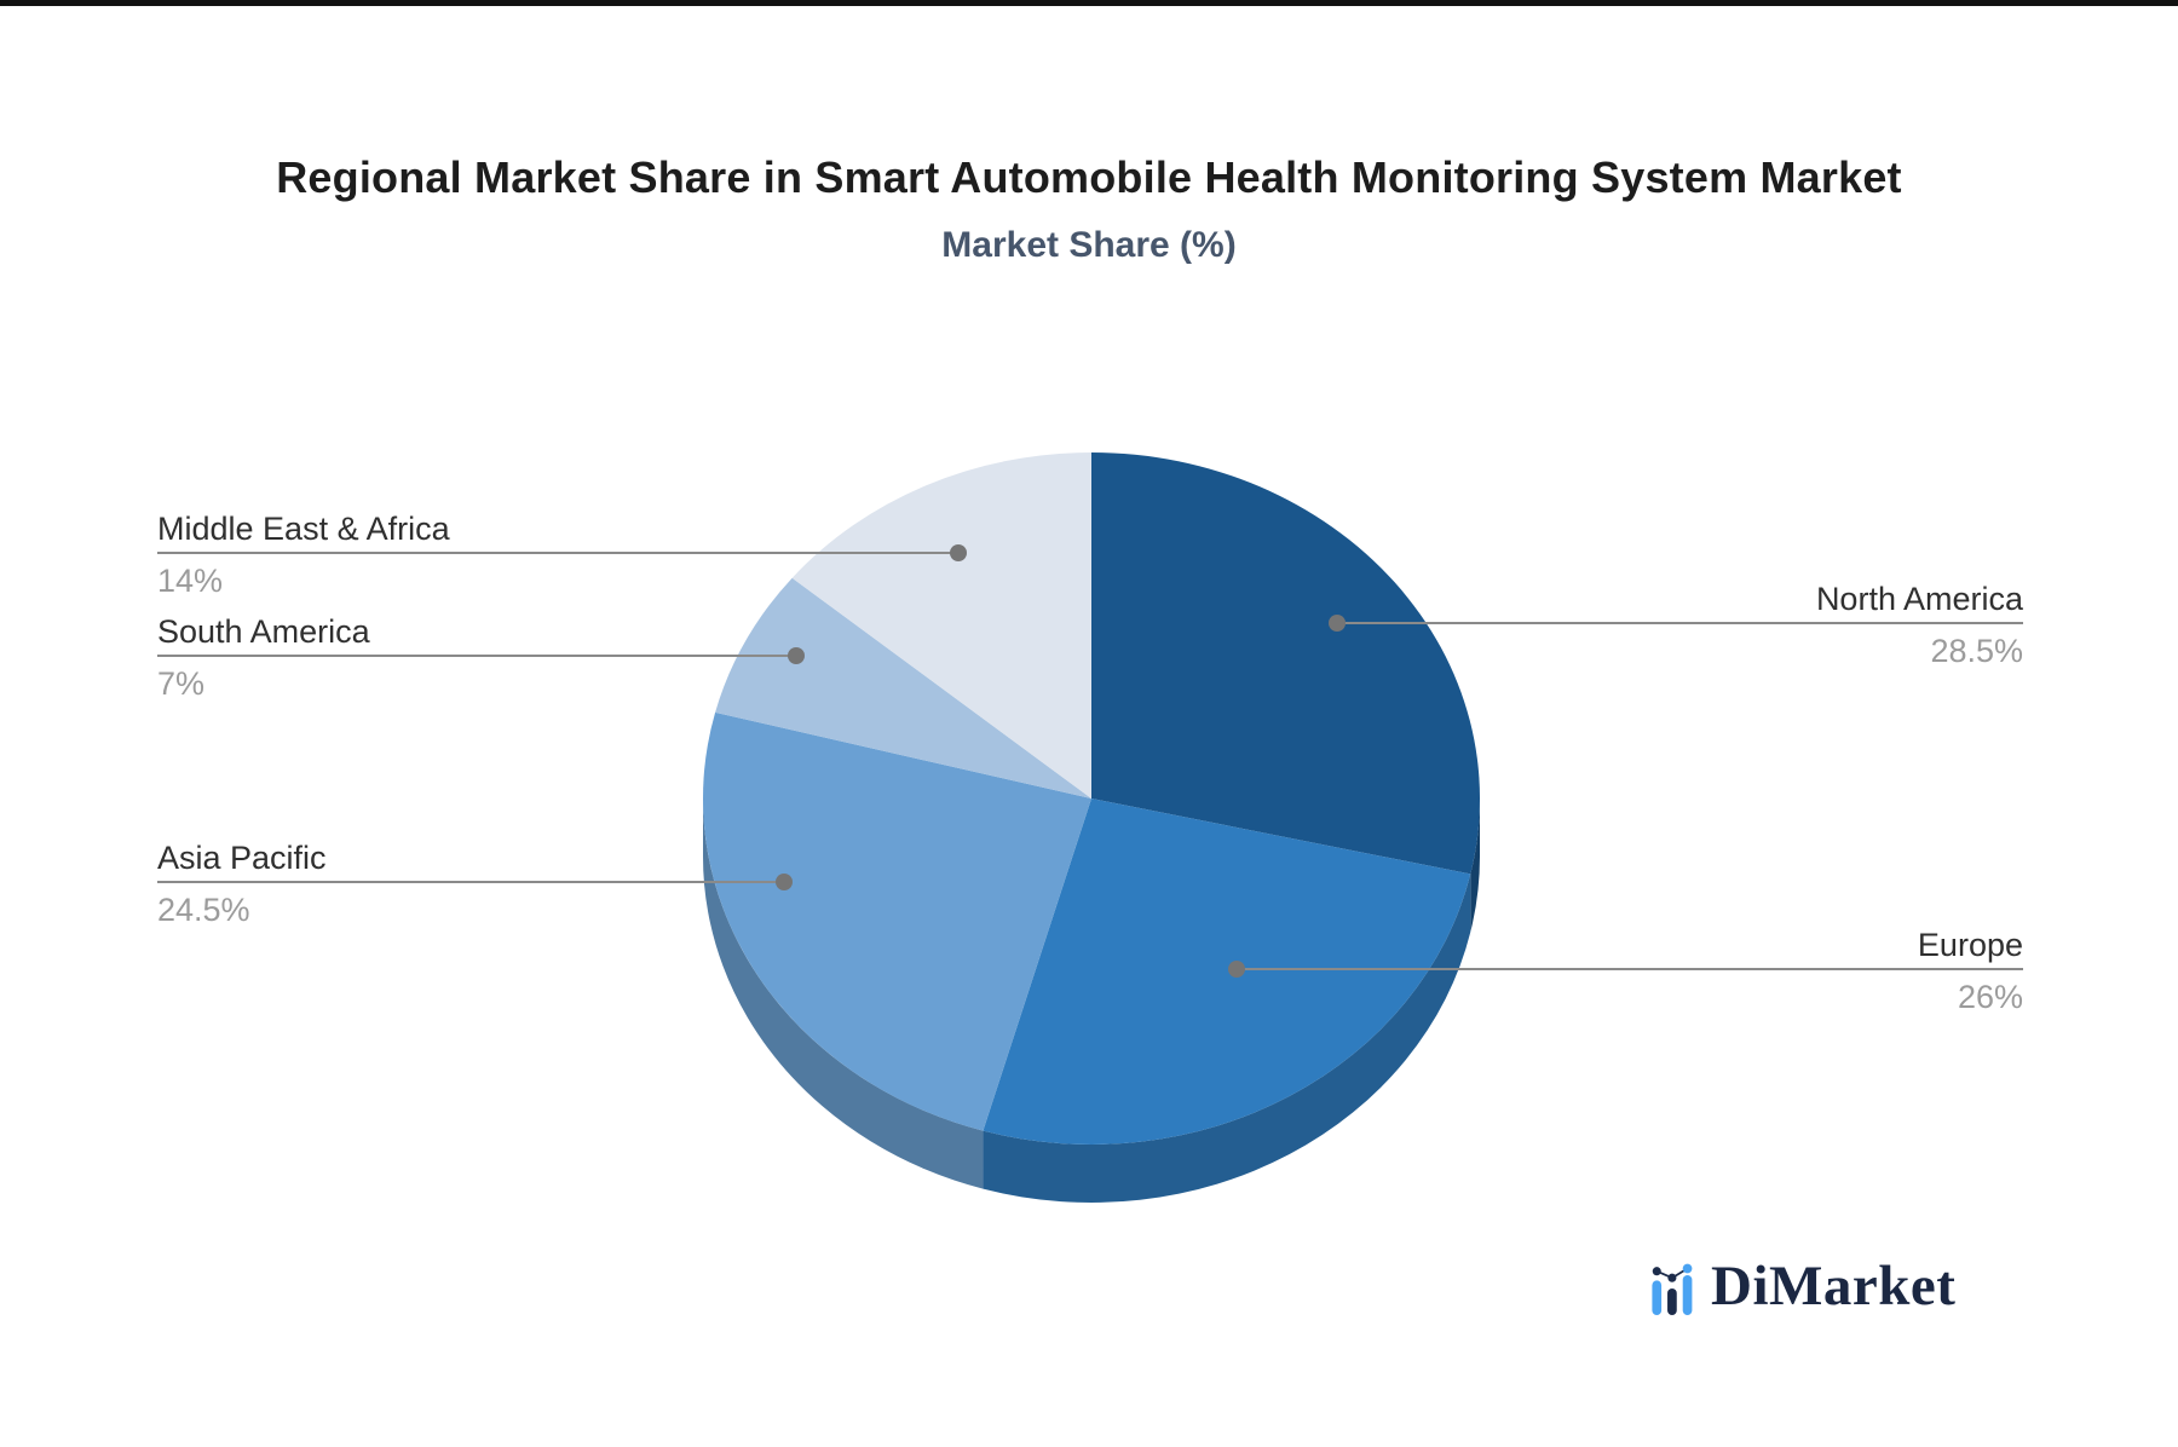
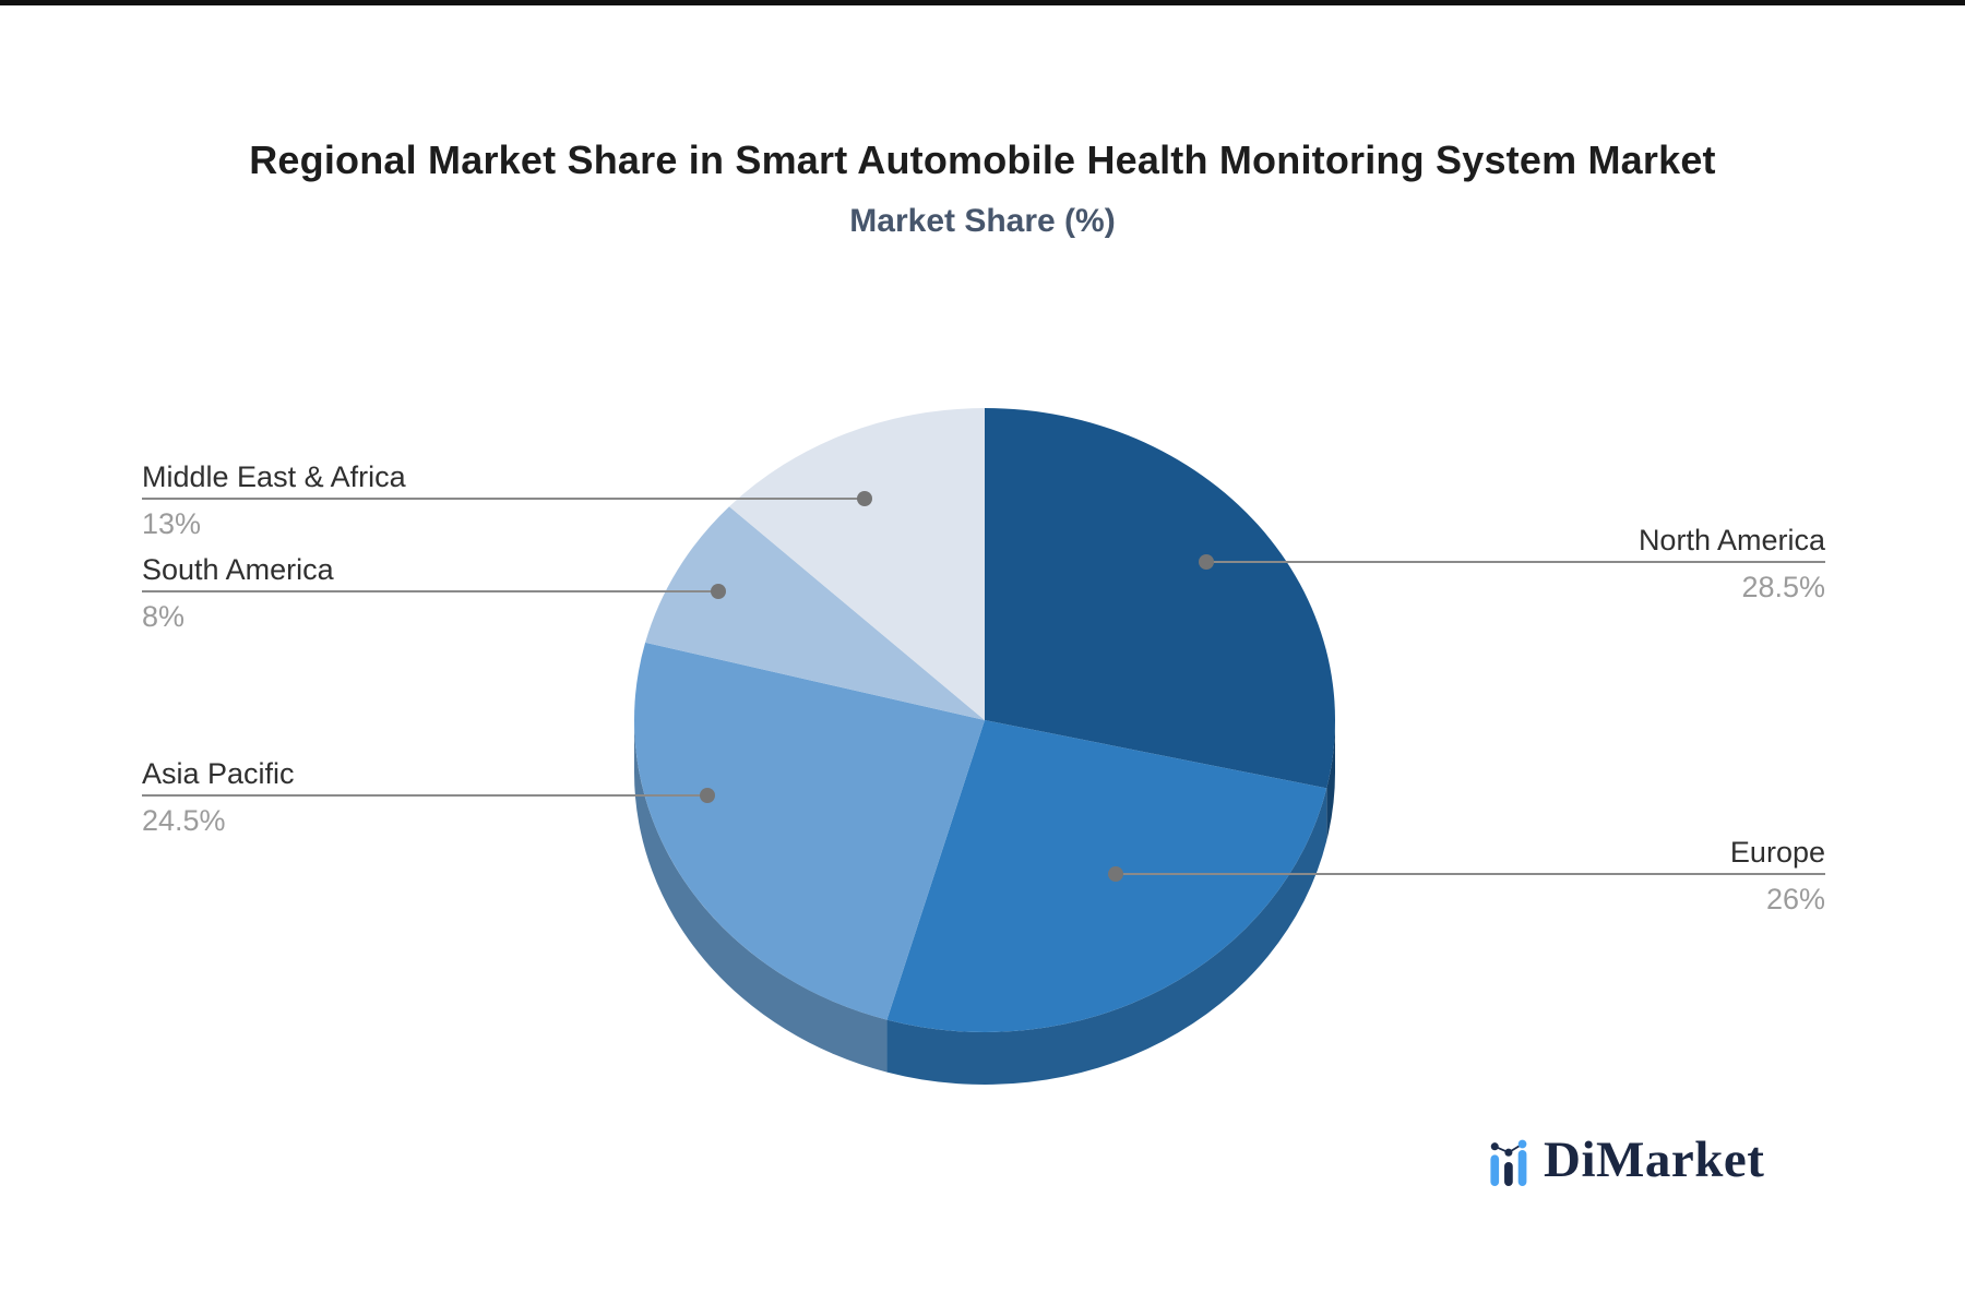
South America: 7% -> 8%
Middle East & Africa: 14% -> 13%
